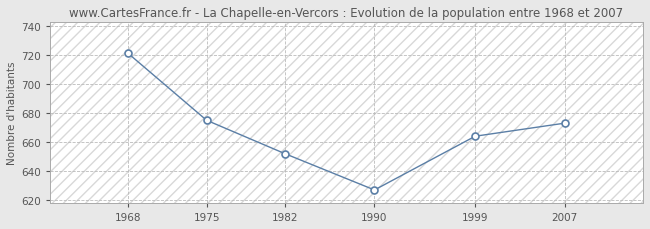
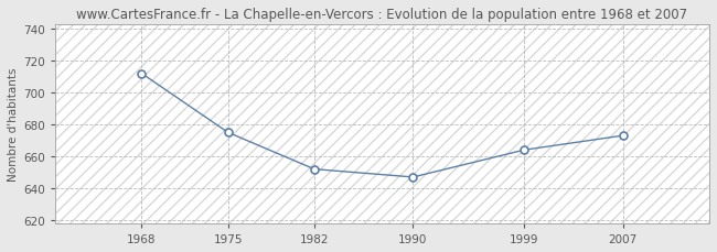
1968: 721 -> 712
1990: 627 -> 647
